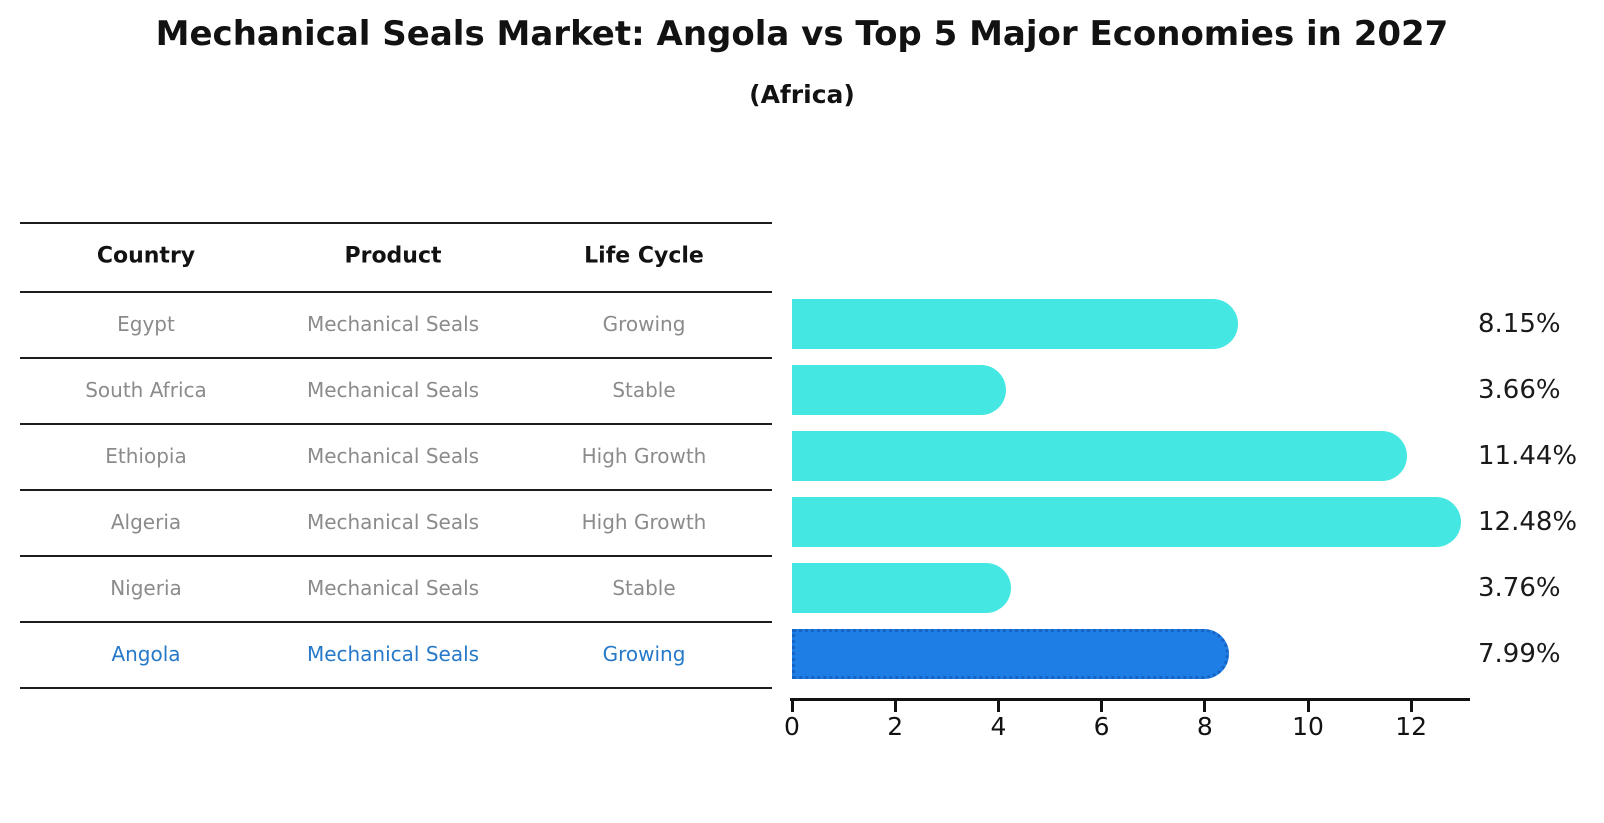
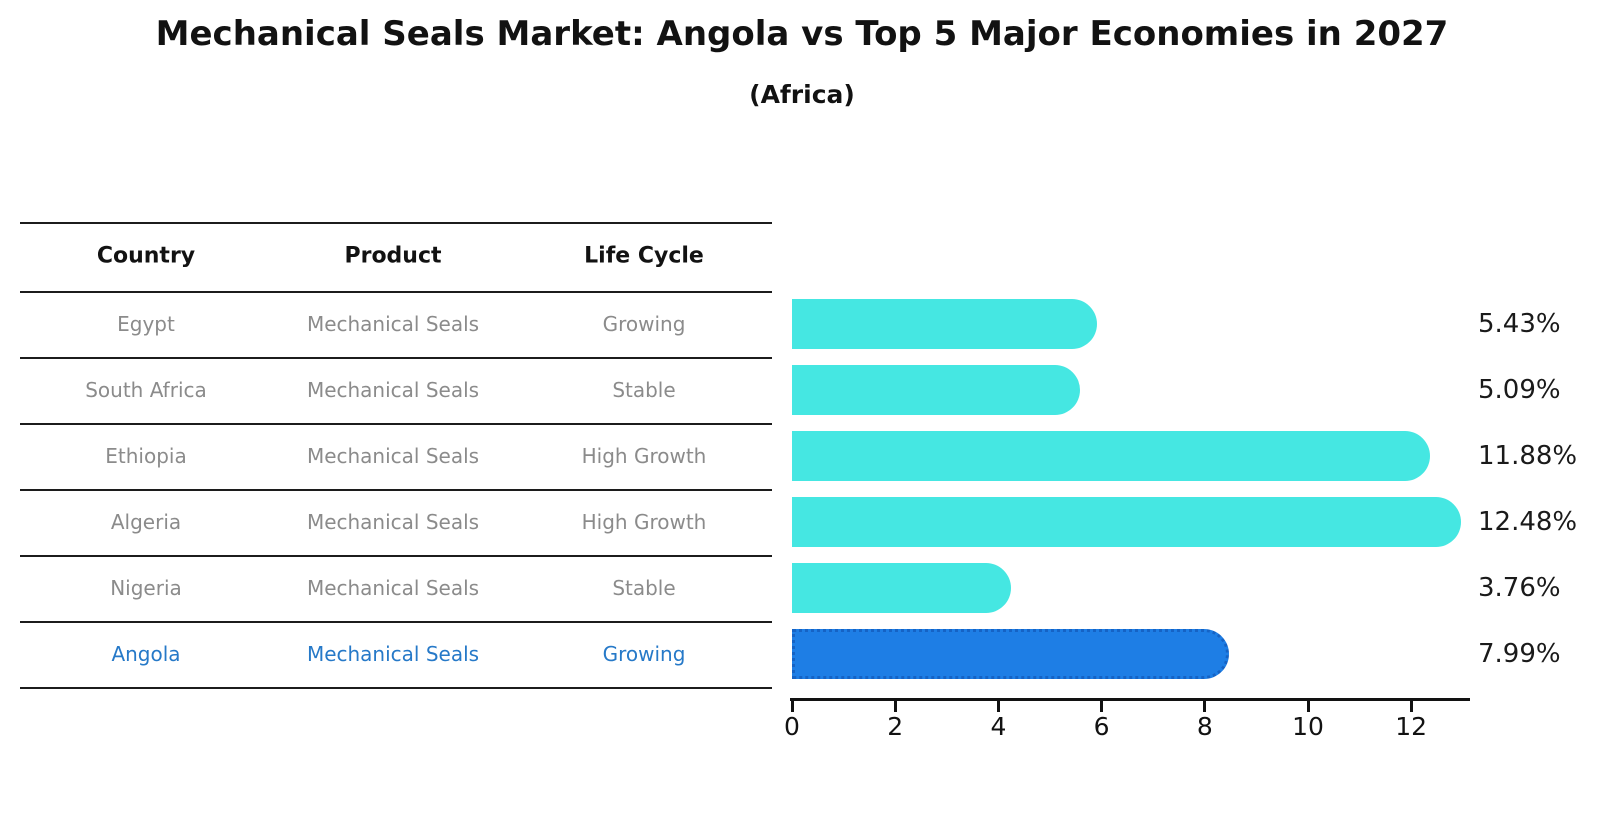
Egypt: 8.15% -> 5.43%
South Africa: 3.66% -> 5.09%
Ethiopia: 11.44% -> 11.88%
